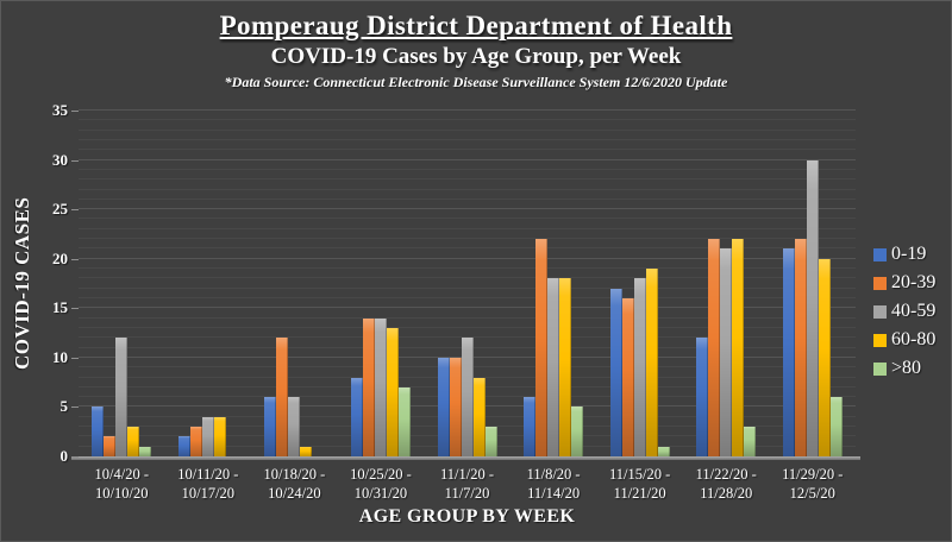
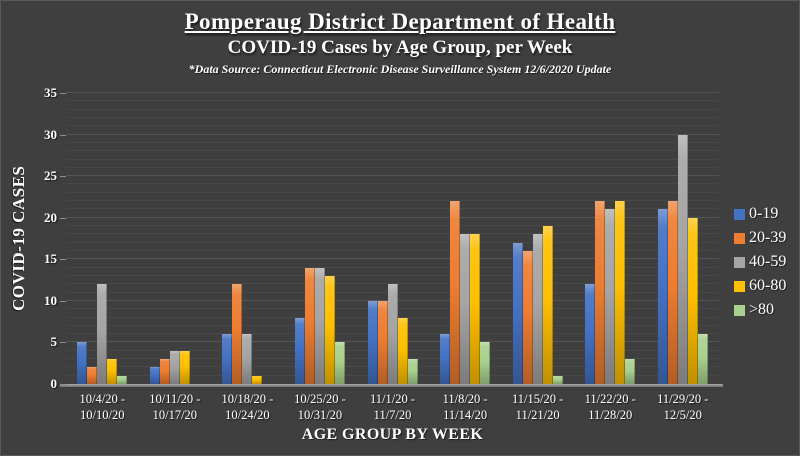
>80/10/25/20 - 10/31/20: 7 -> 5
